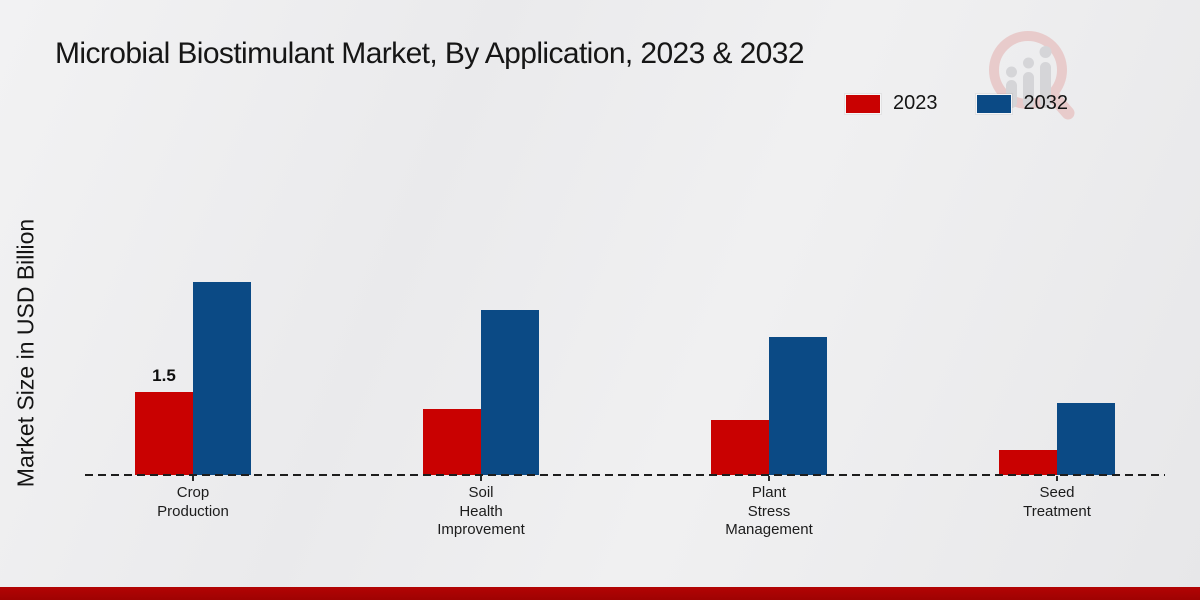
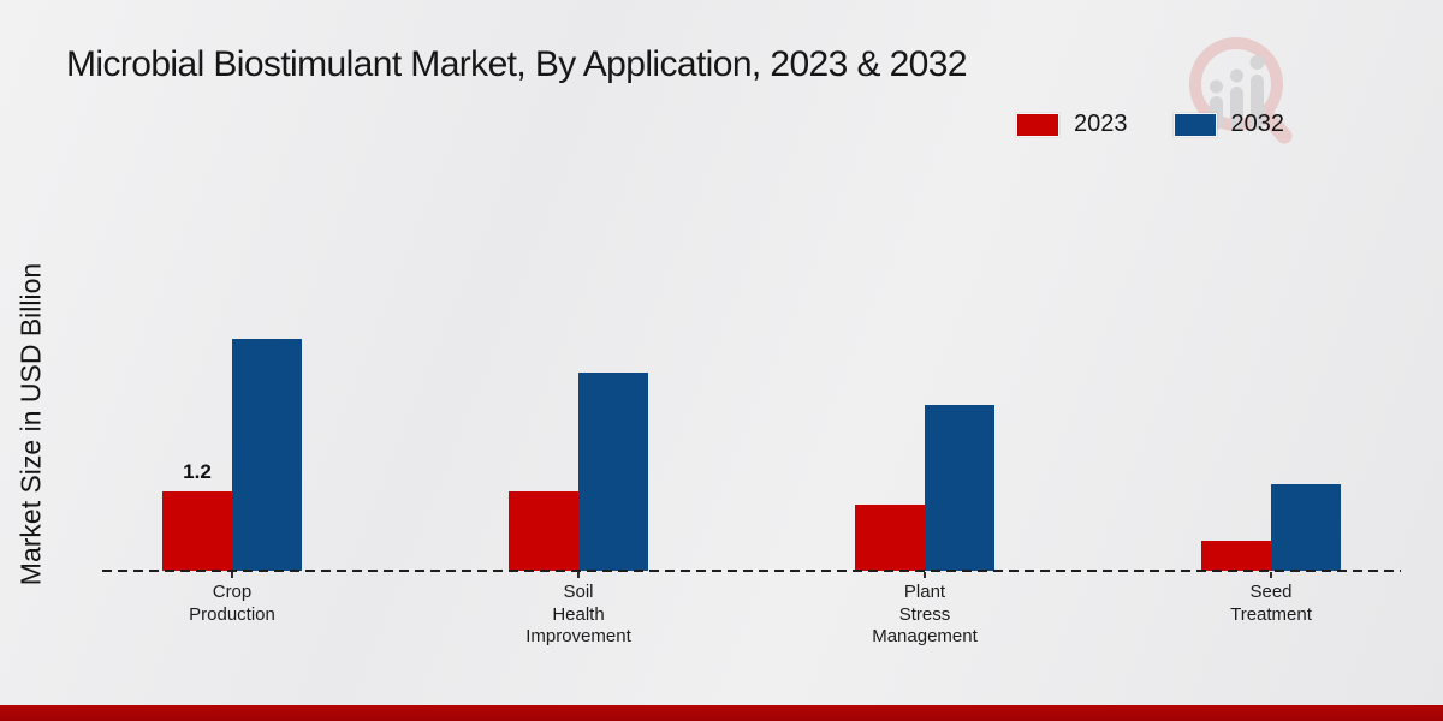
2023/Crop Production: 1.5 -> 1.2
